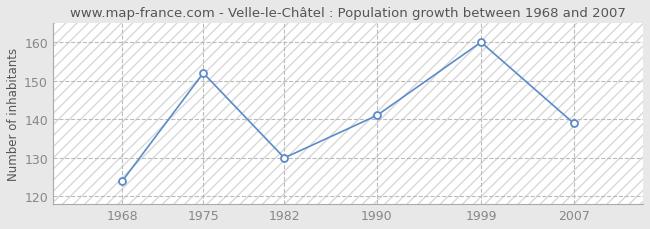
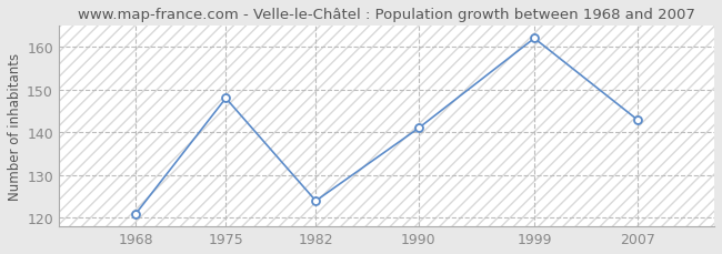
1968: 124 -> 121
1975: 152 -> 148
1982: 130 -> 124
1999: 160 -> 162
2007: 139 -> 143
